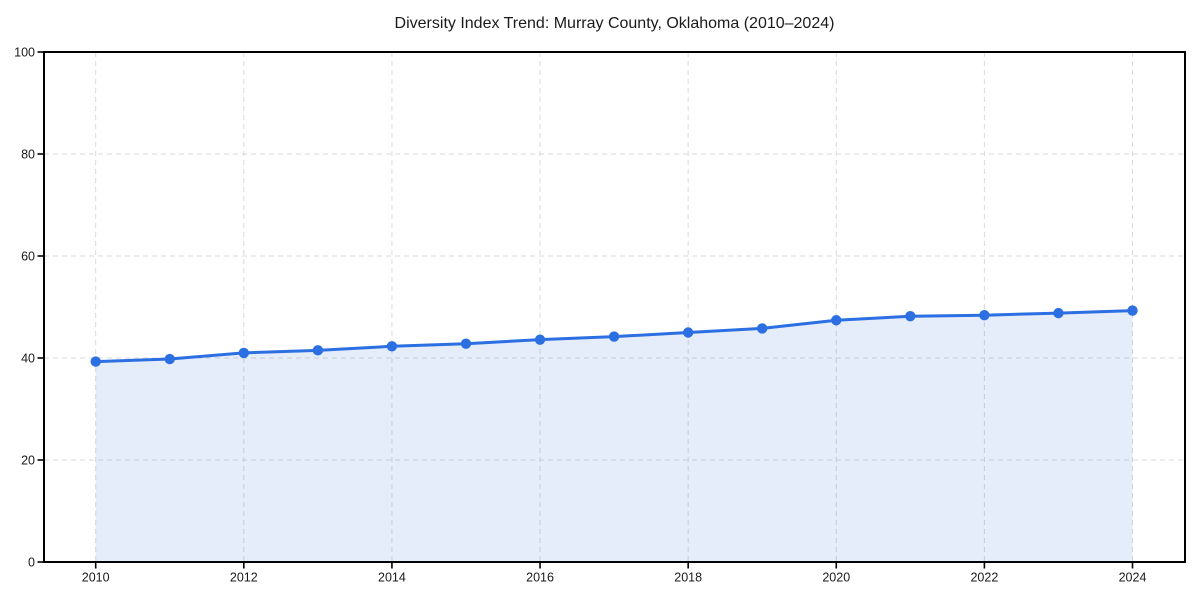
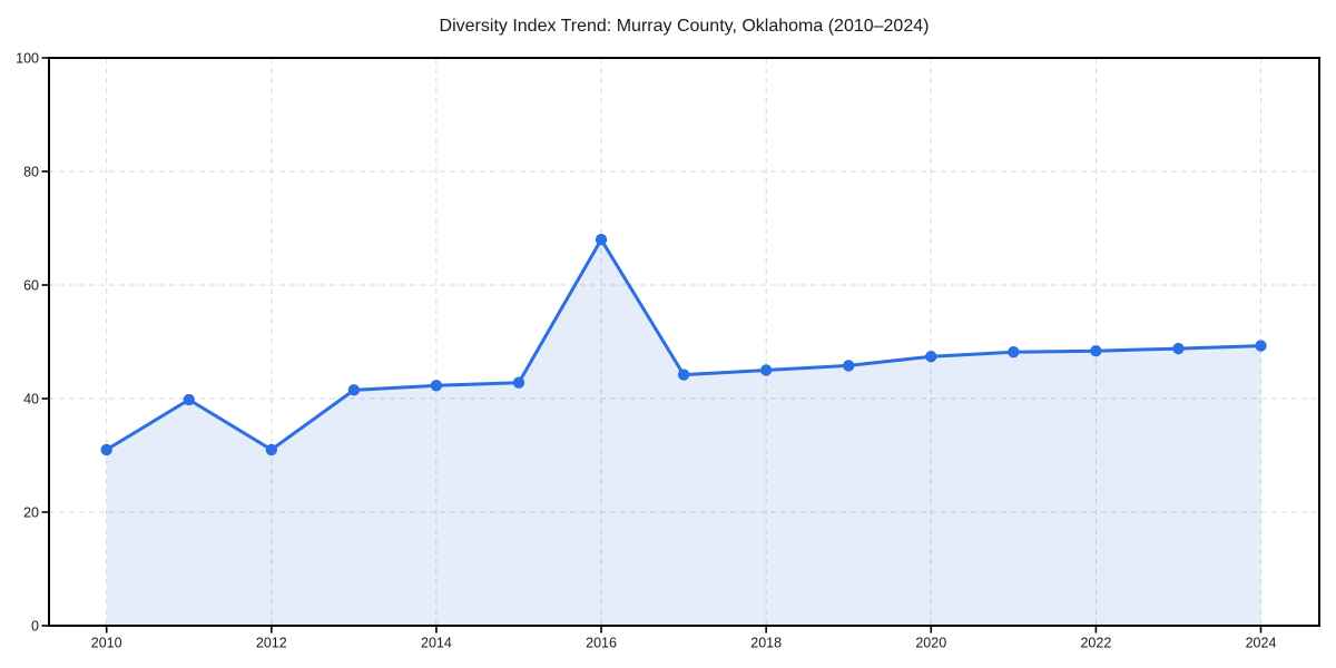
2010: 39 -> 31
2012: 41 -> 31
2016: 44 -> 68
